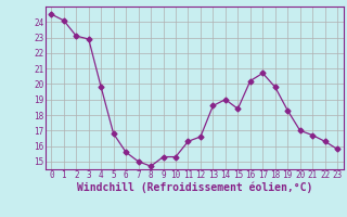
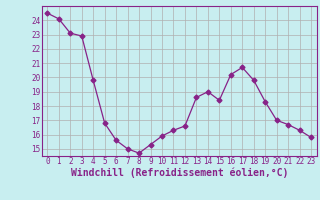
10: 15.3 -> 15.9
